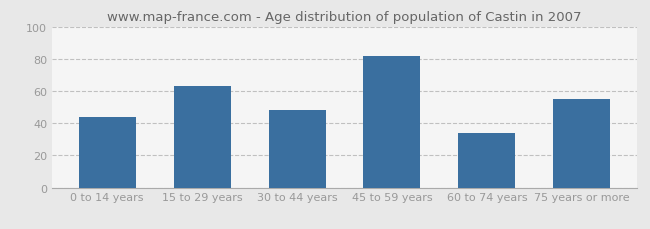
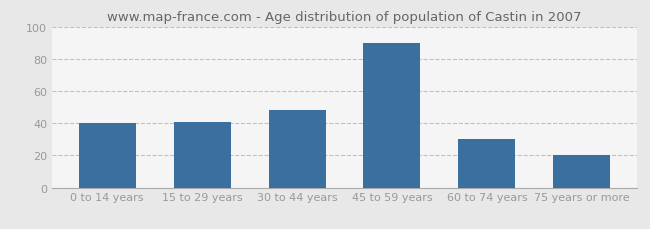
0 to 14 years: 44 -> 40
15 to 29 years: 63 -> 41
45 to 59 years: 82 -> 90
60 to 74 years: 34 -> 30
75 years or more: 55 -> 20
